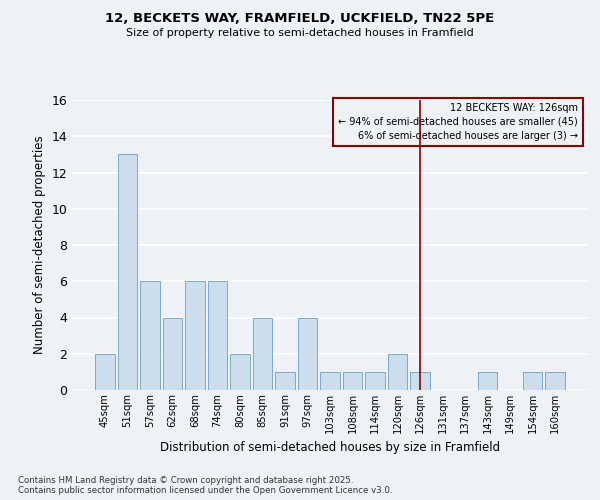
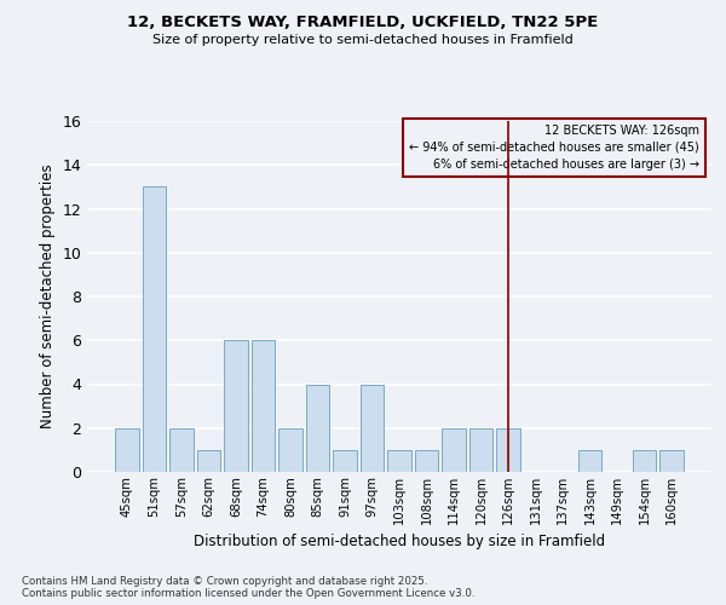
57sqm: 6 -> 2
62sqm: 4 -> 1
114sqm: 1 -> 2
126sqm: 1 -> 2
